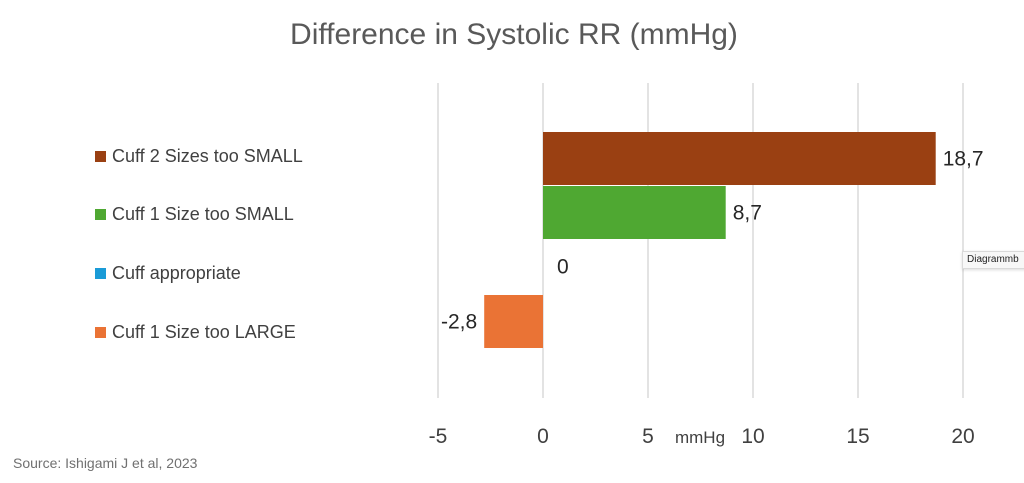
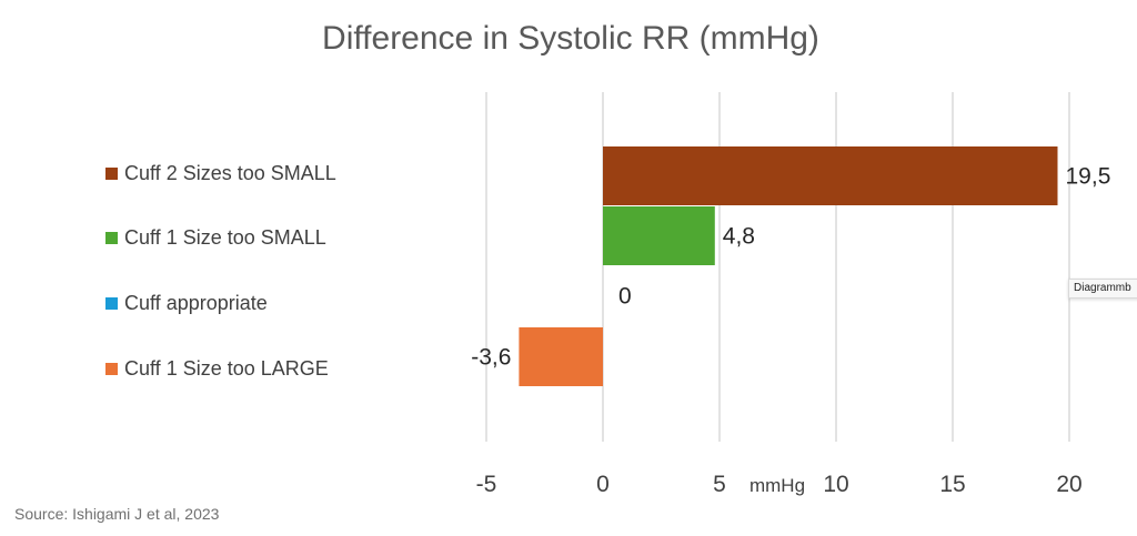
Cuff 2 Sizes too SMALL: 18,7 -> 19,5
Cuff 1 Size too SMALL: 8,7 -> 4,8
Cuff 1 Size too LARGE: -2,8 -> -3,6
